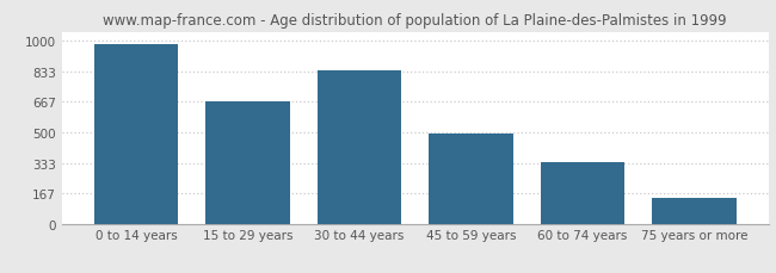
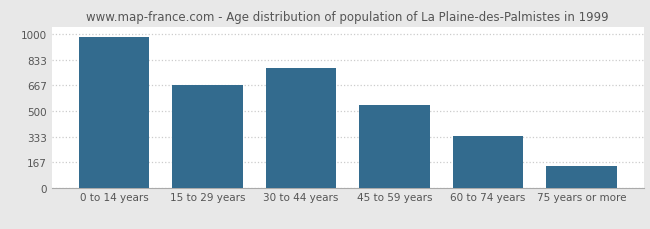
30 to 44 years: 840 -> 780
45 to 59 years: 490 -> 540
